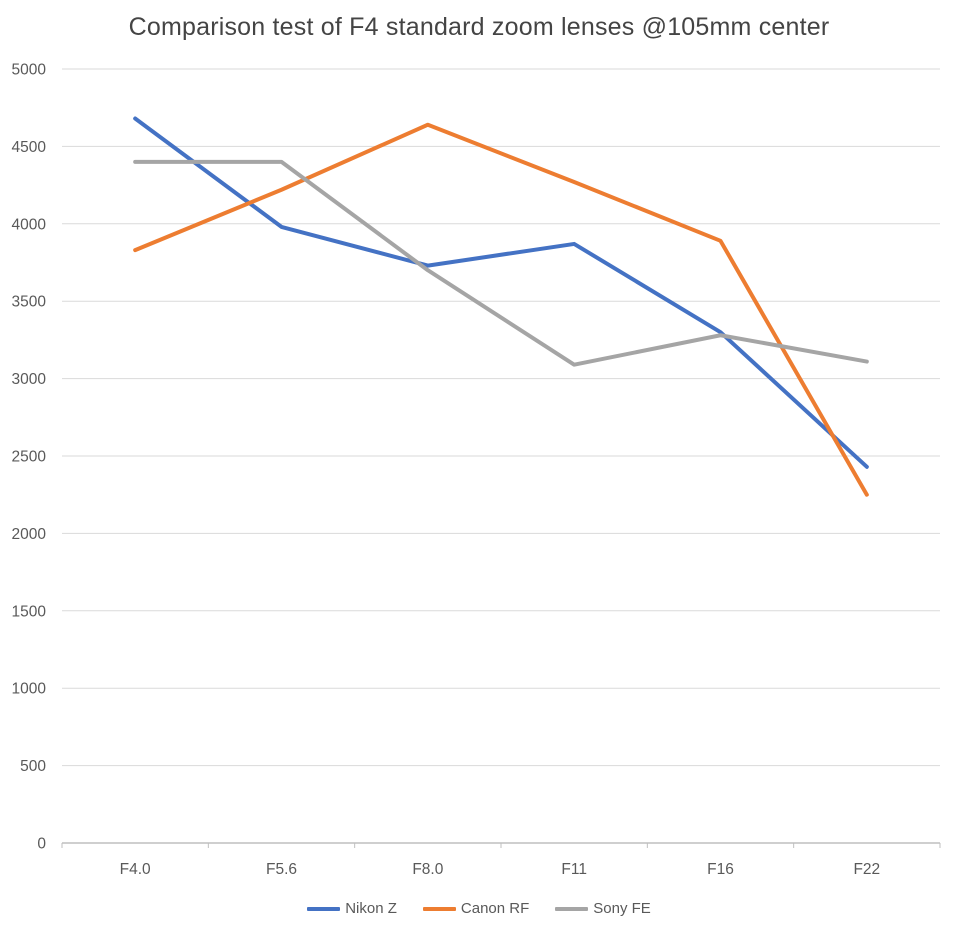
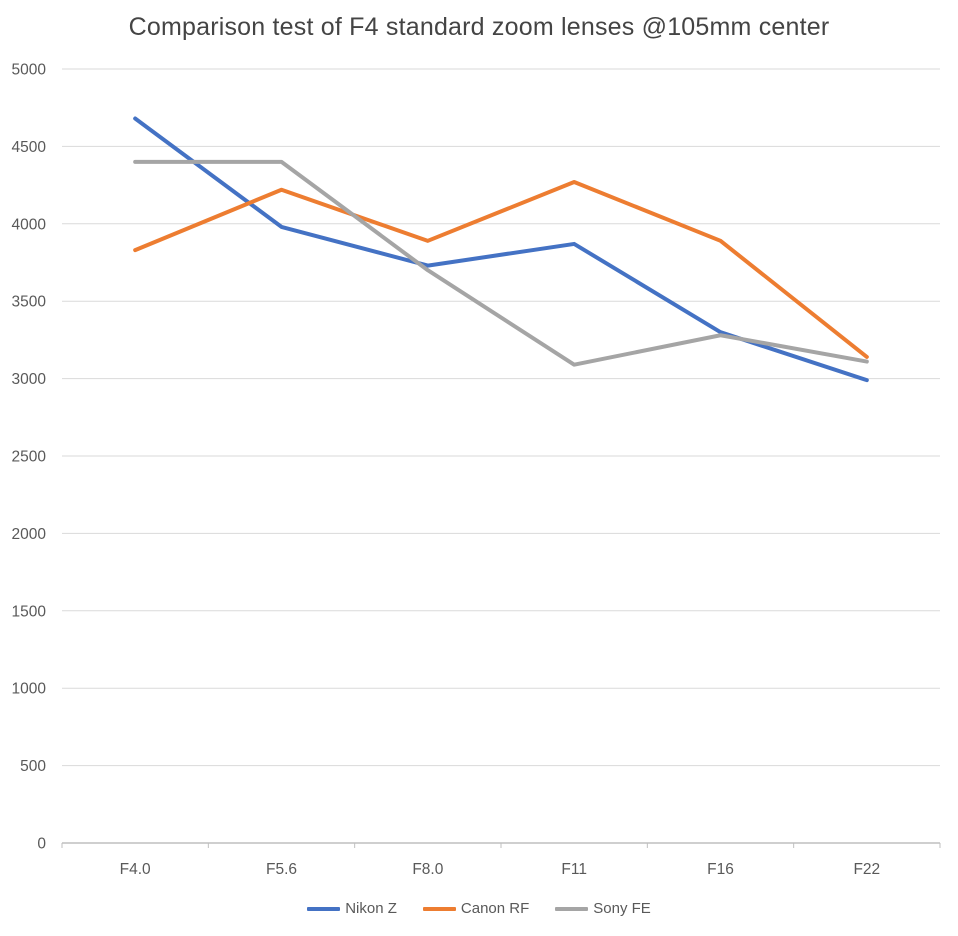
Canon RF/F8.0: 4640 -> 3890
Nikon Z/F22: 2430 -> 2990
Canon RF/F22: 2250 -> 3140
